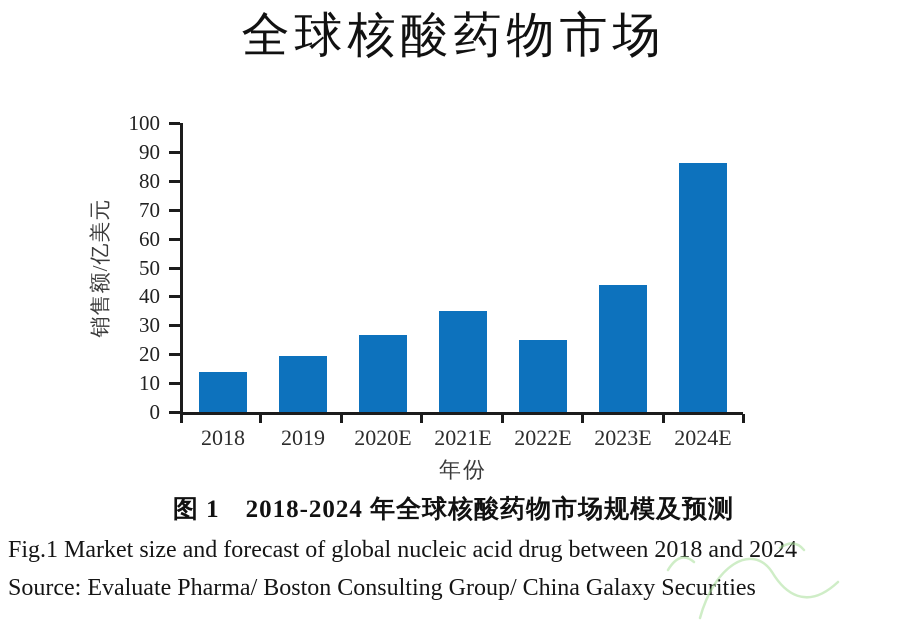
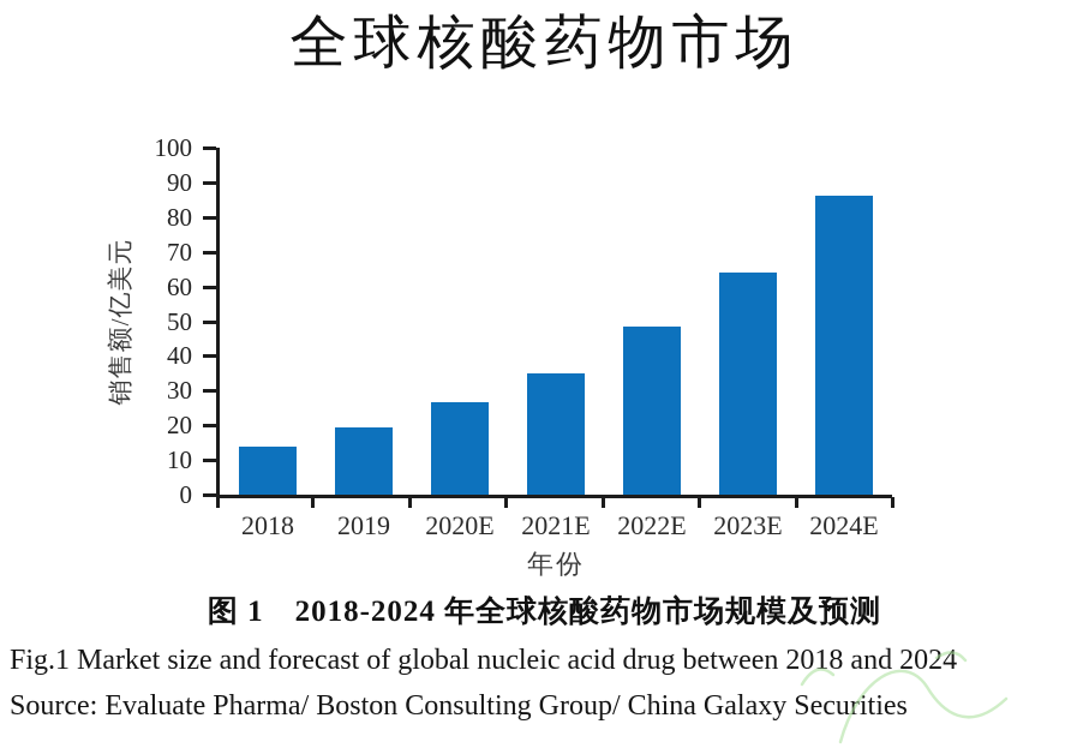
2022E: 25 -> 48
2023E: 44 -> 64
